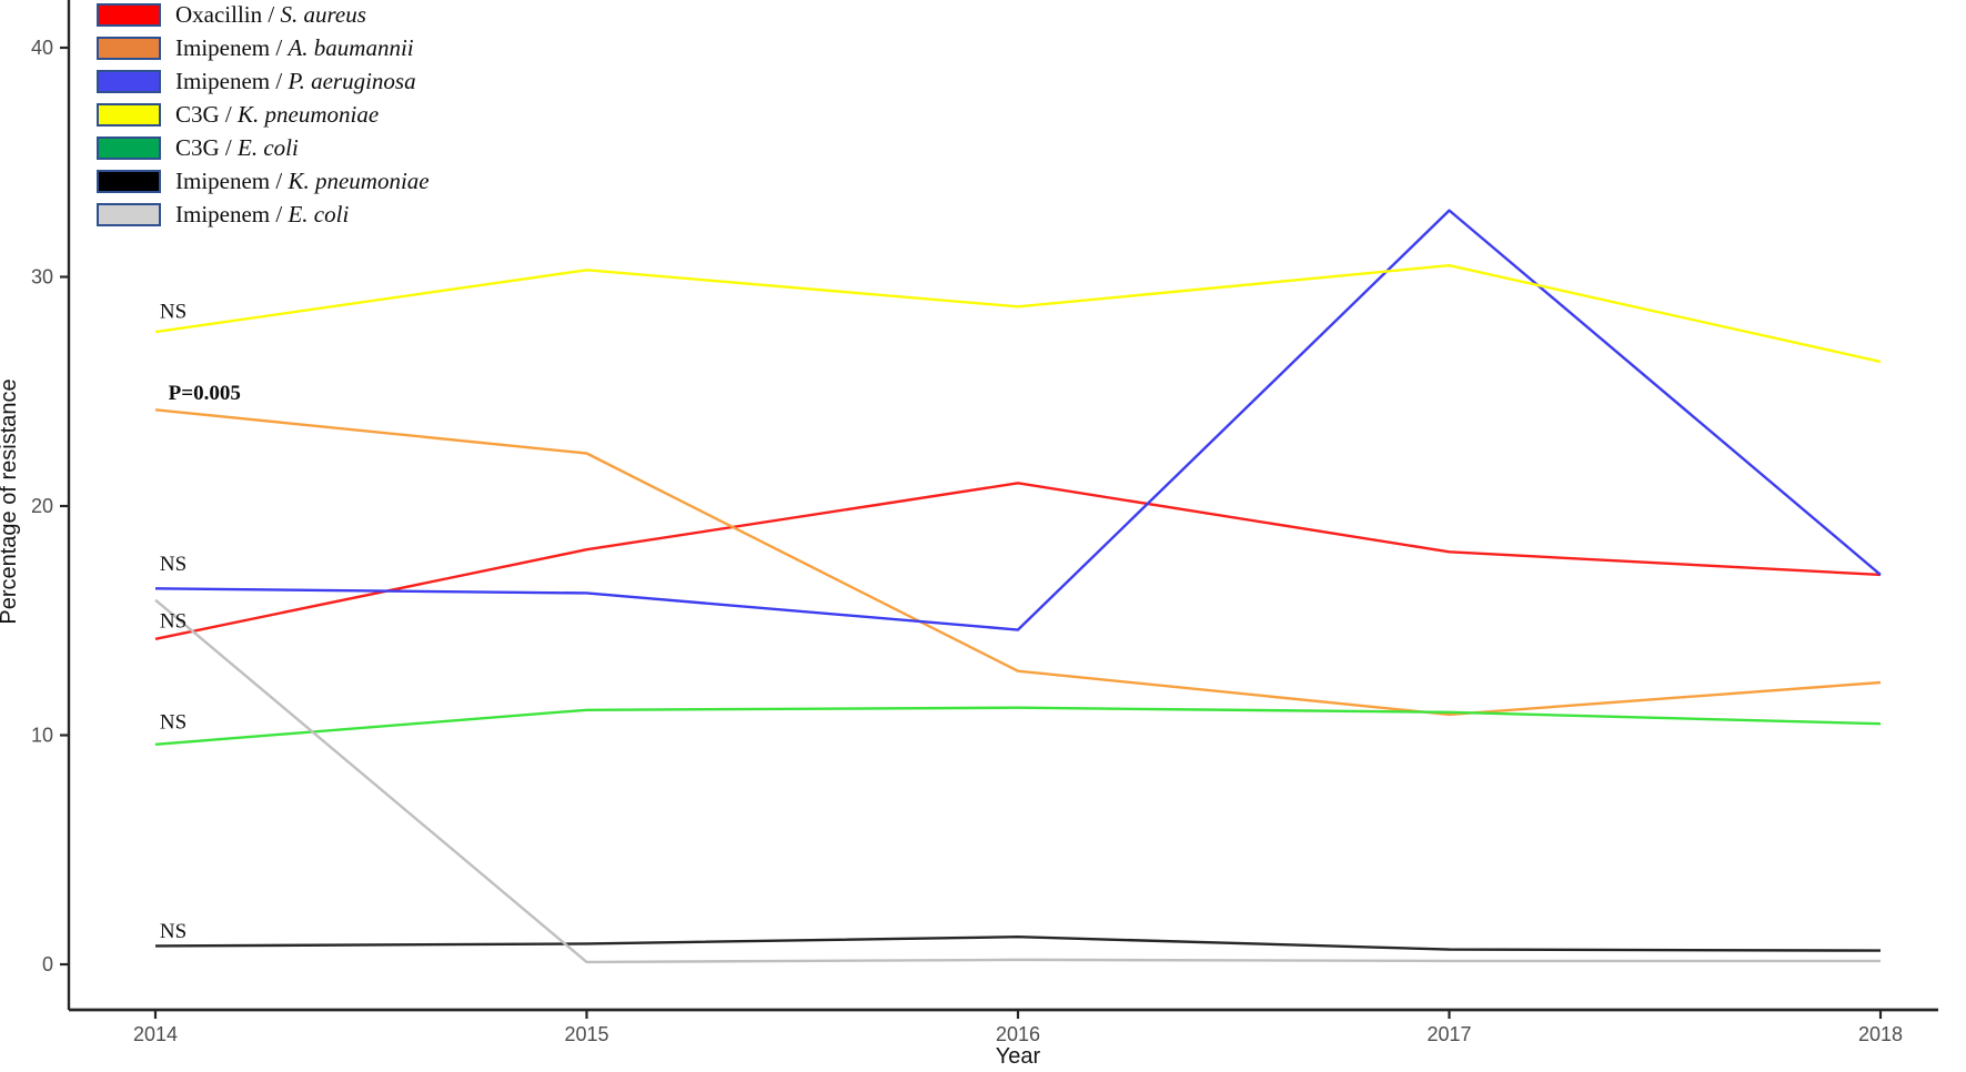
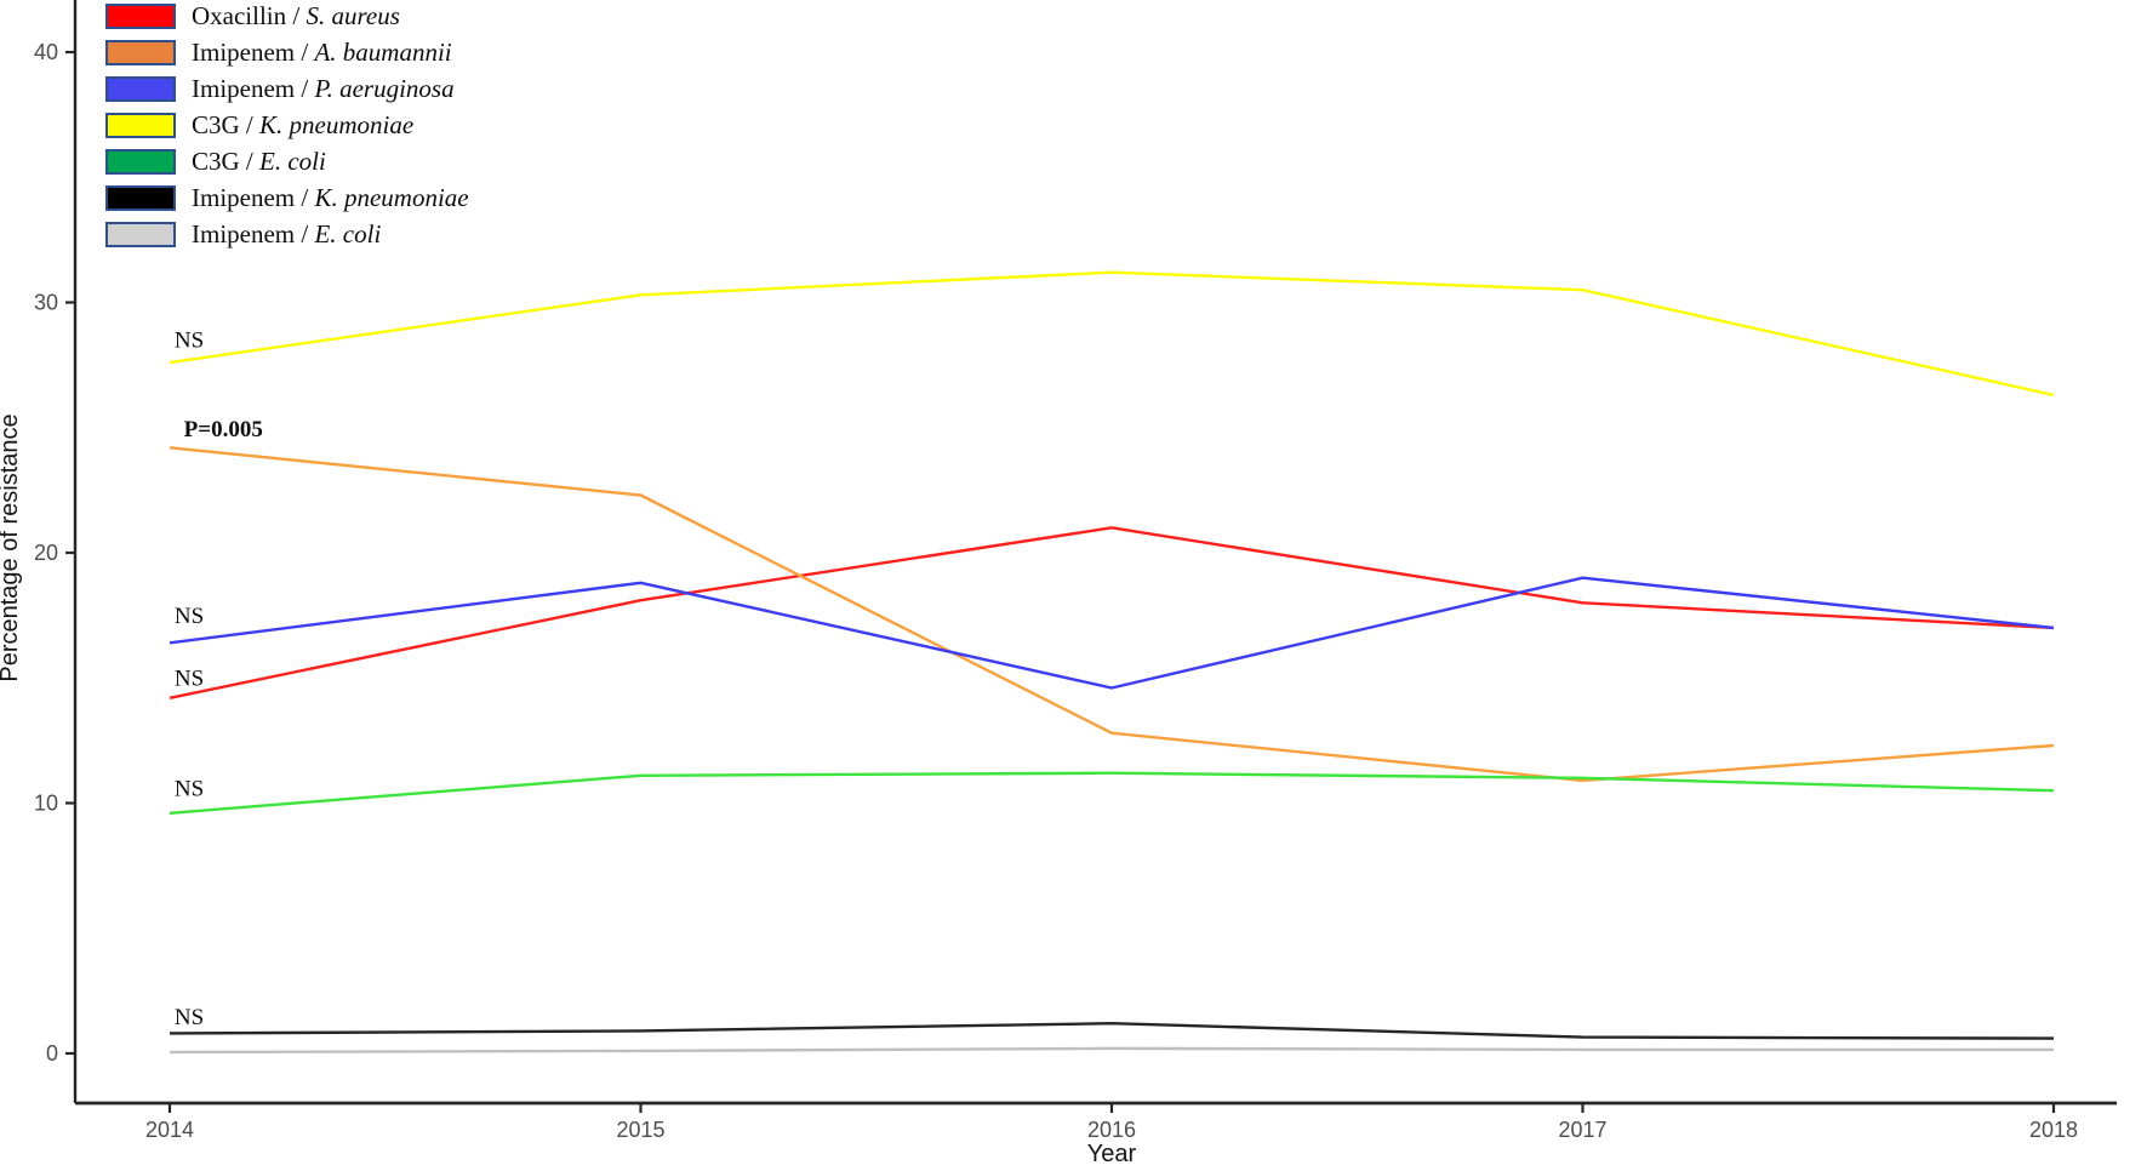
Imipenem / E. coli/2014: 15.9 -> 0.1
Imipenem / P. aeruginosa/2015: 16.2 -> 18.8
C3G / K. pneumoniae/2016: 28.7 -> 31.2
Imipenem / P. aeruginosa/2017: 32.9 -> 19.0
